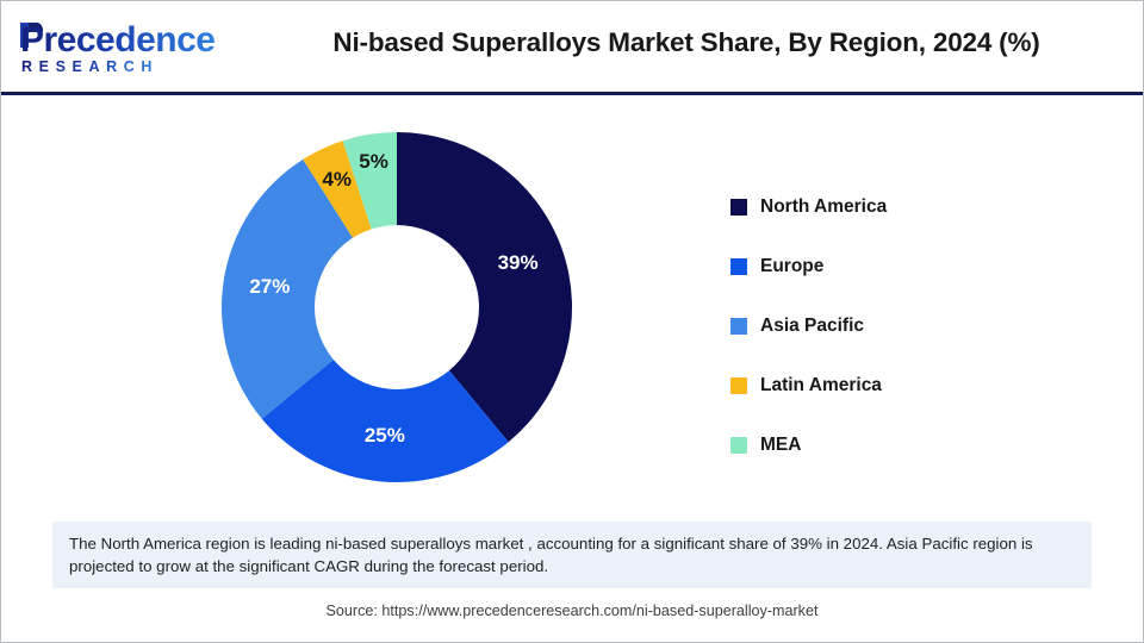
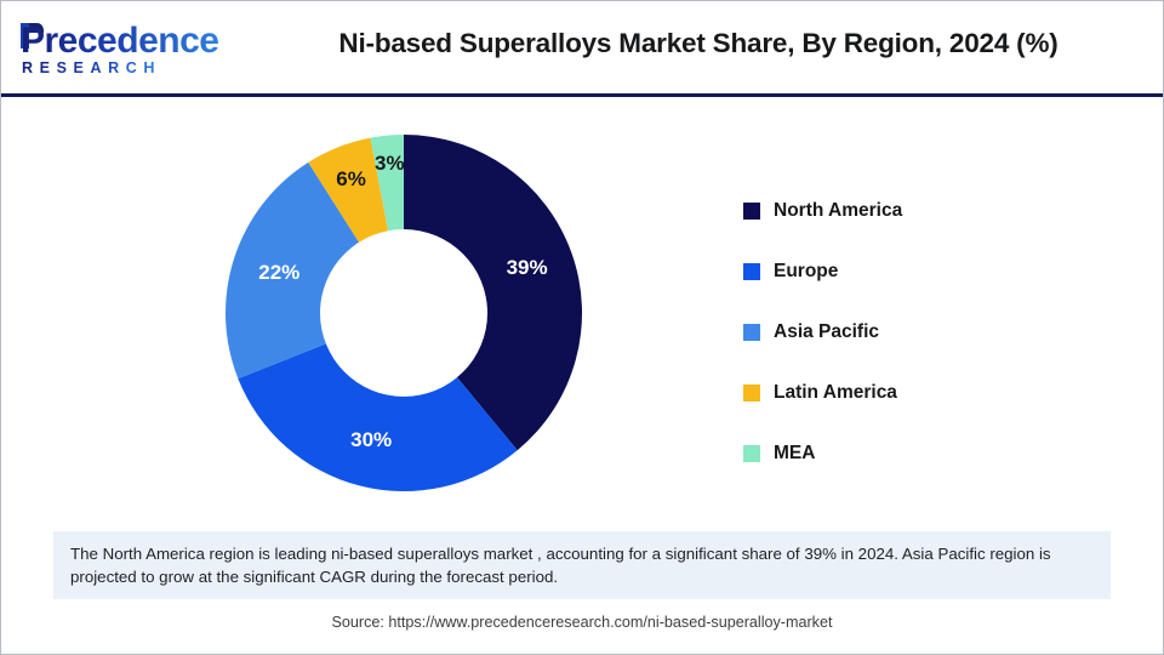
Europe: 25% -> 30%
Asia Pacific: 27% -> 22%
Latin America: 4% -> 6%
MEA: 5% -> 3%
